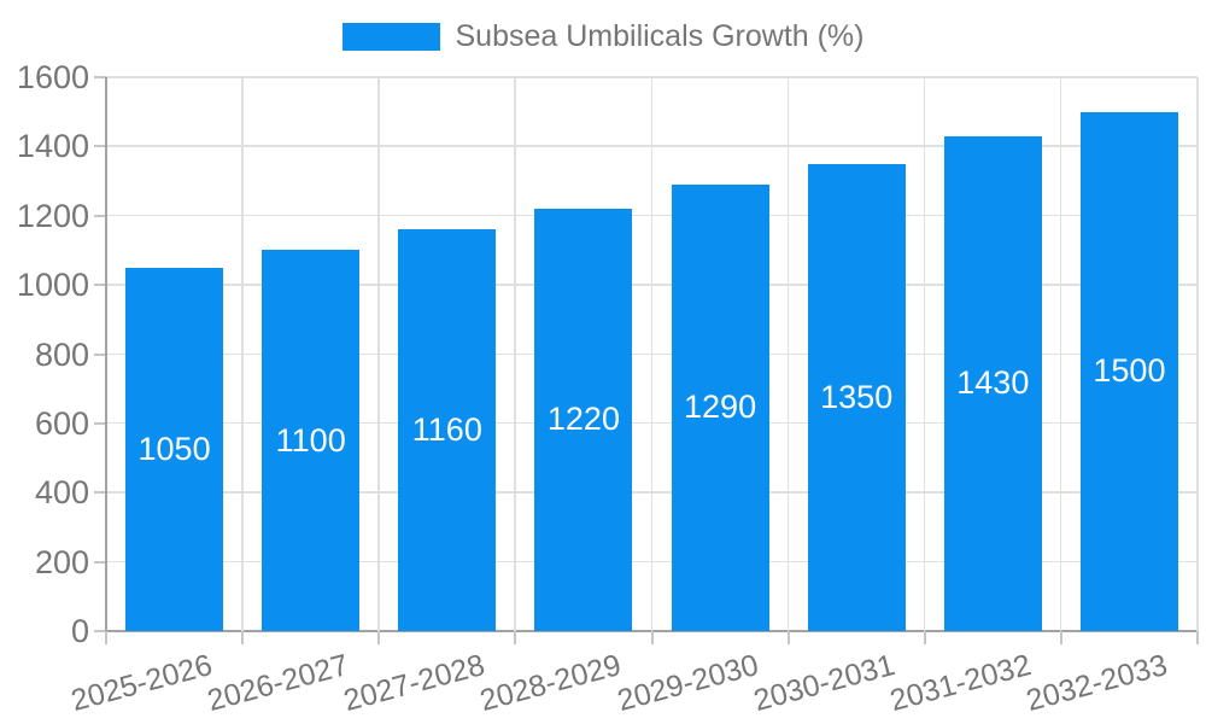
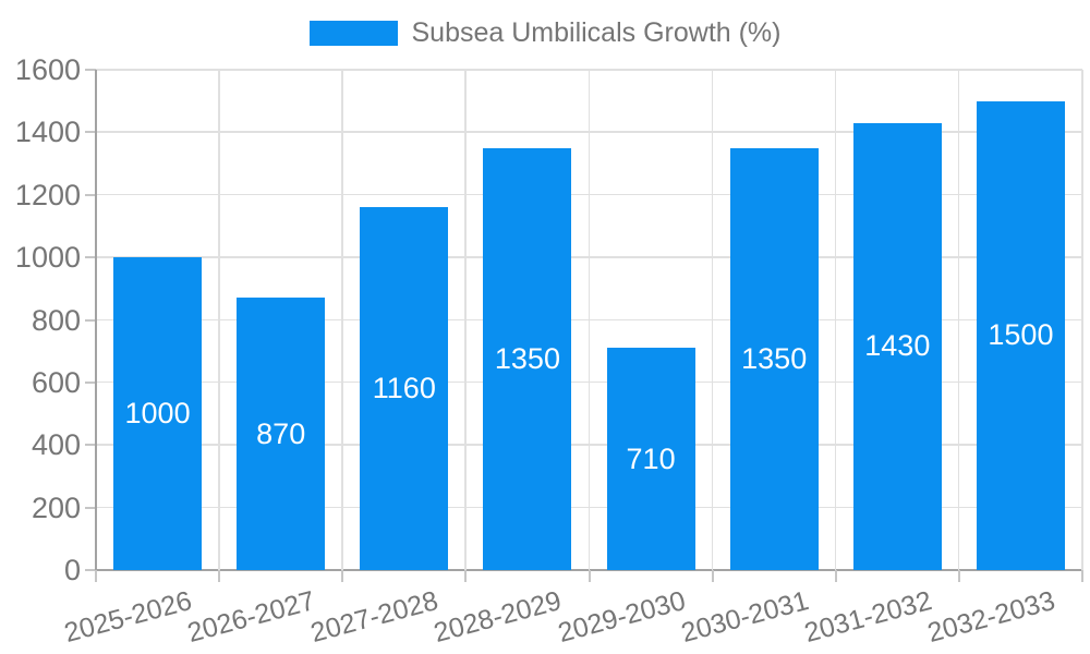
2025-2026: 1050 -> 1000
2026-2027: 1100 -> 870
2028-2029: 1220 -> 1350
2029-2030: 1290 -> 710
